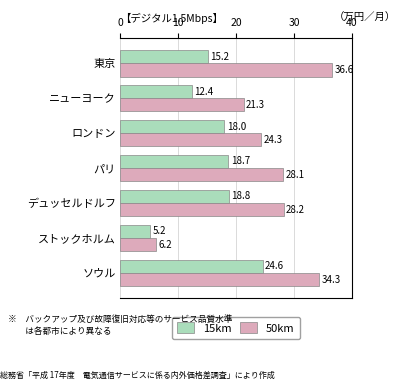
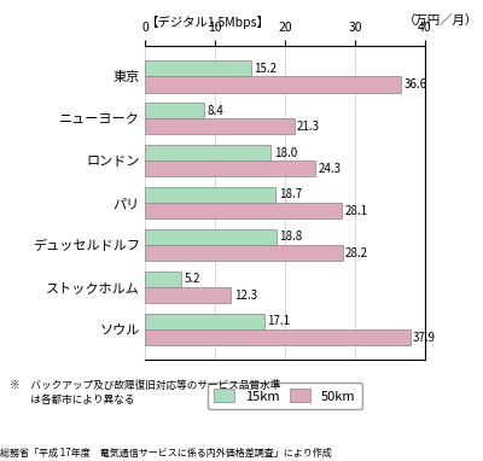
15km/ニューヨーク: 12.4 -> 8.4
50km/ストックホルム: 6.2 -> 12.3
15km/ソウル: 24.6 -> 17.1
50km/ソウル: 34.3 -> 37.9
